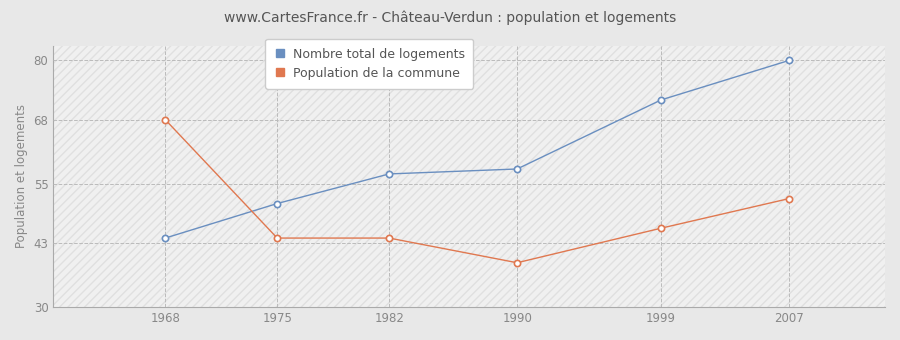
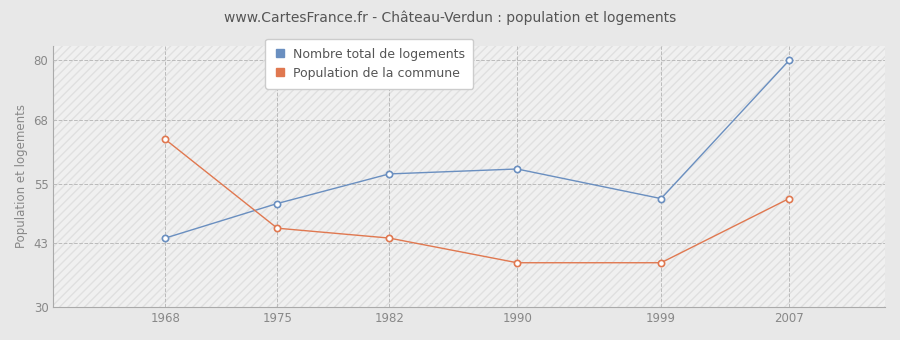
Population de la commune/1968: 68 -> 64
Population de la commune/1975: 44 -> 46
Nombre total de logements/1999: 72 -> 52
Population de la commune/1999: 46 -> 39
